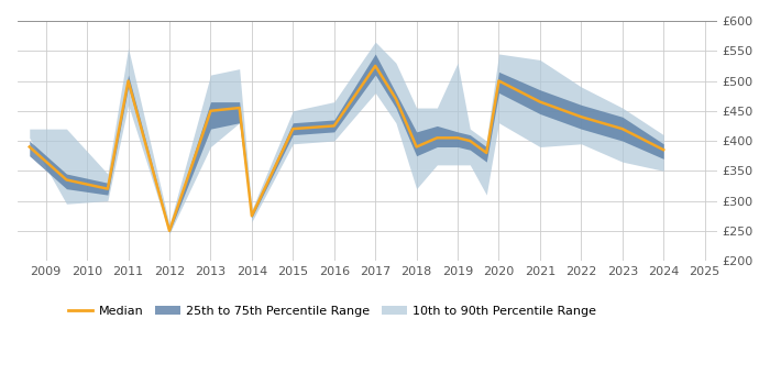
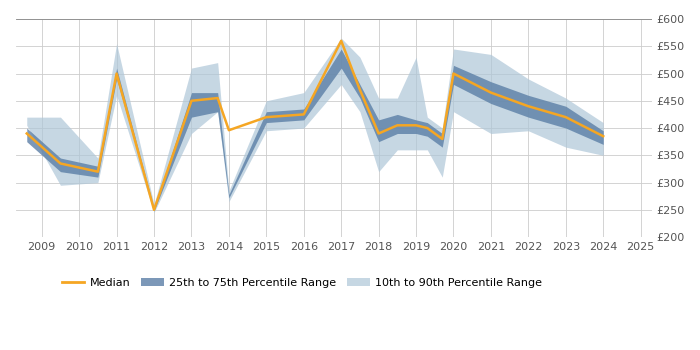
Median/2014: £275 -> £396
Median/2017: £525 -> £560
